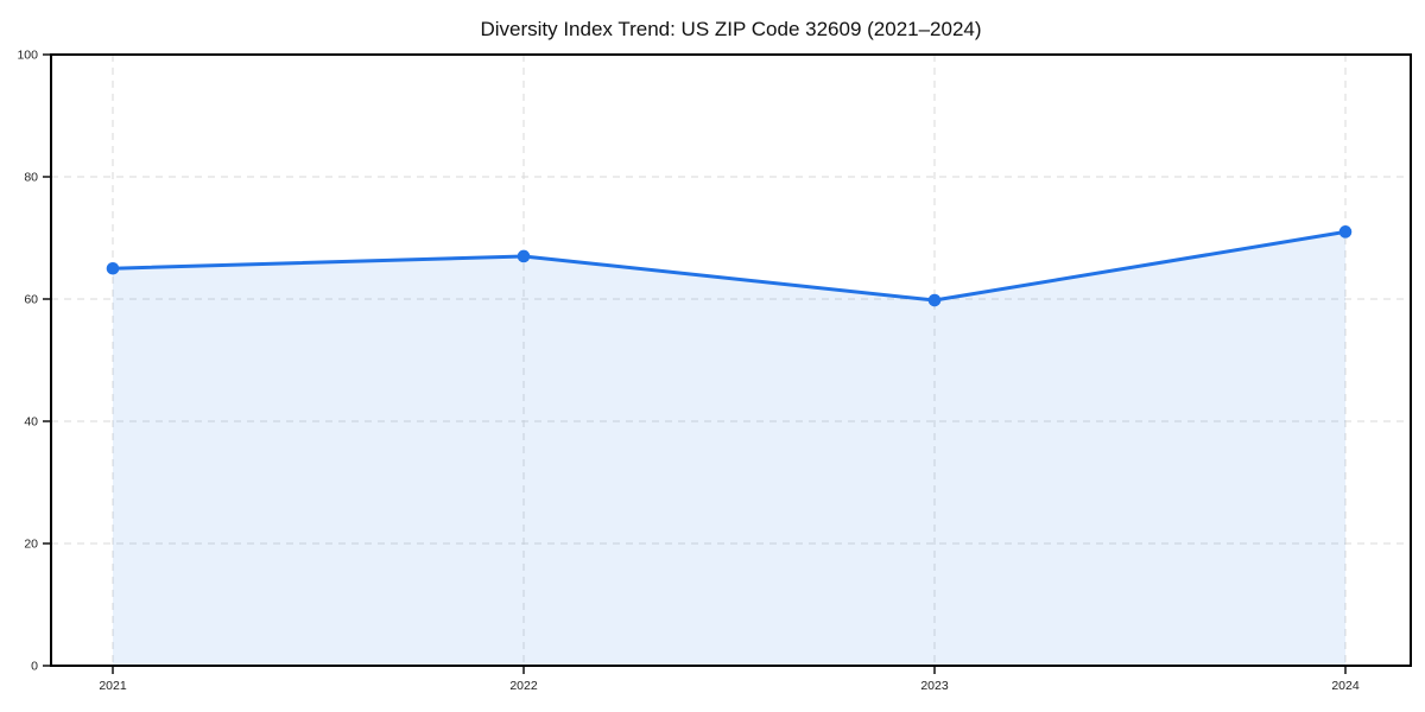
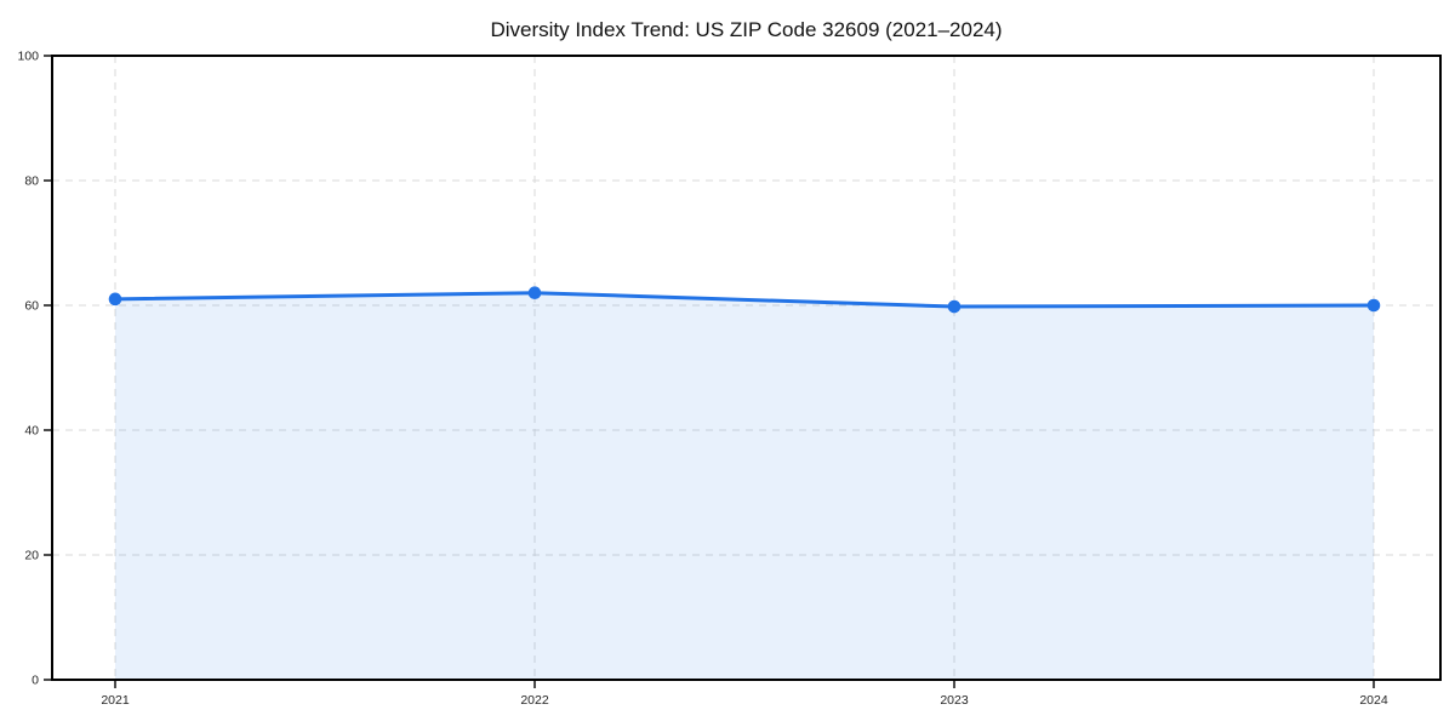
2021: 65 -> 61
2022: 67 -> 62
2024: 71 -> 60
